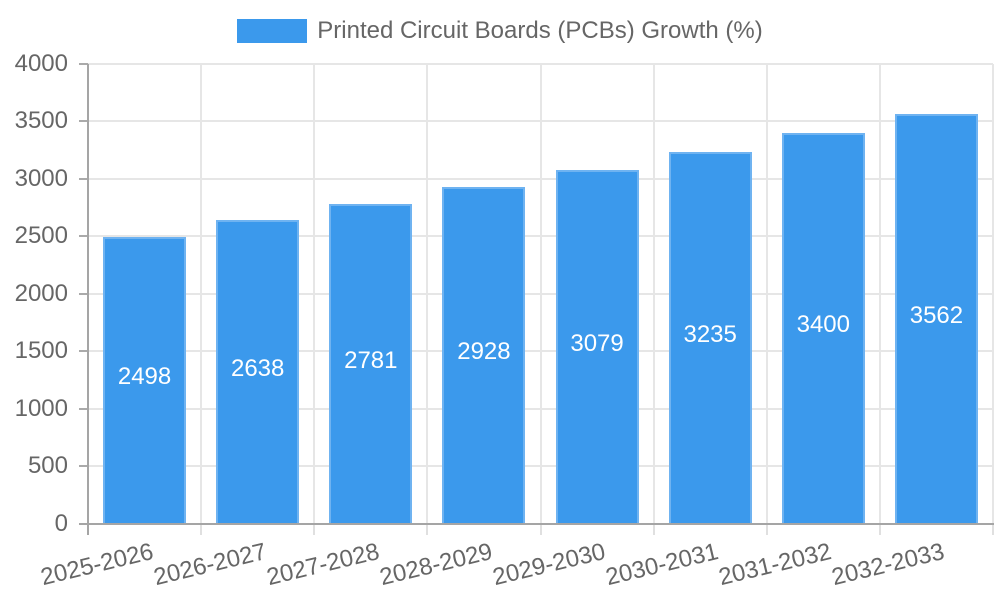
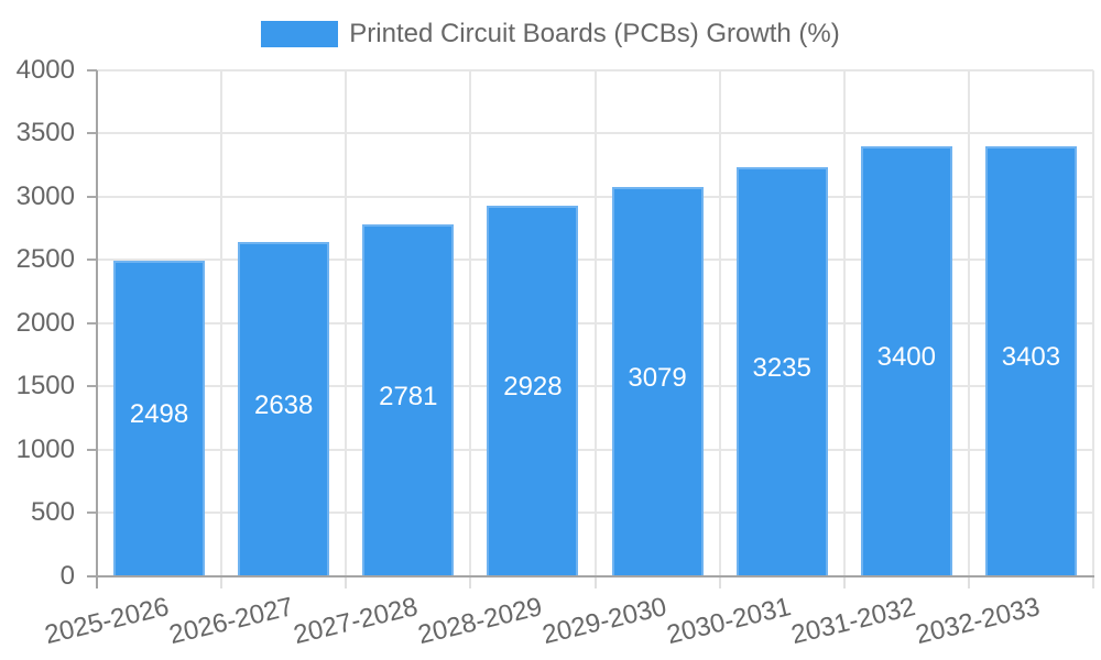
2032-2033: 3562 -> 3403
